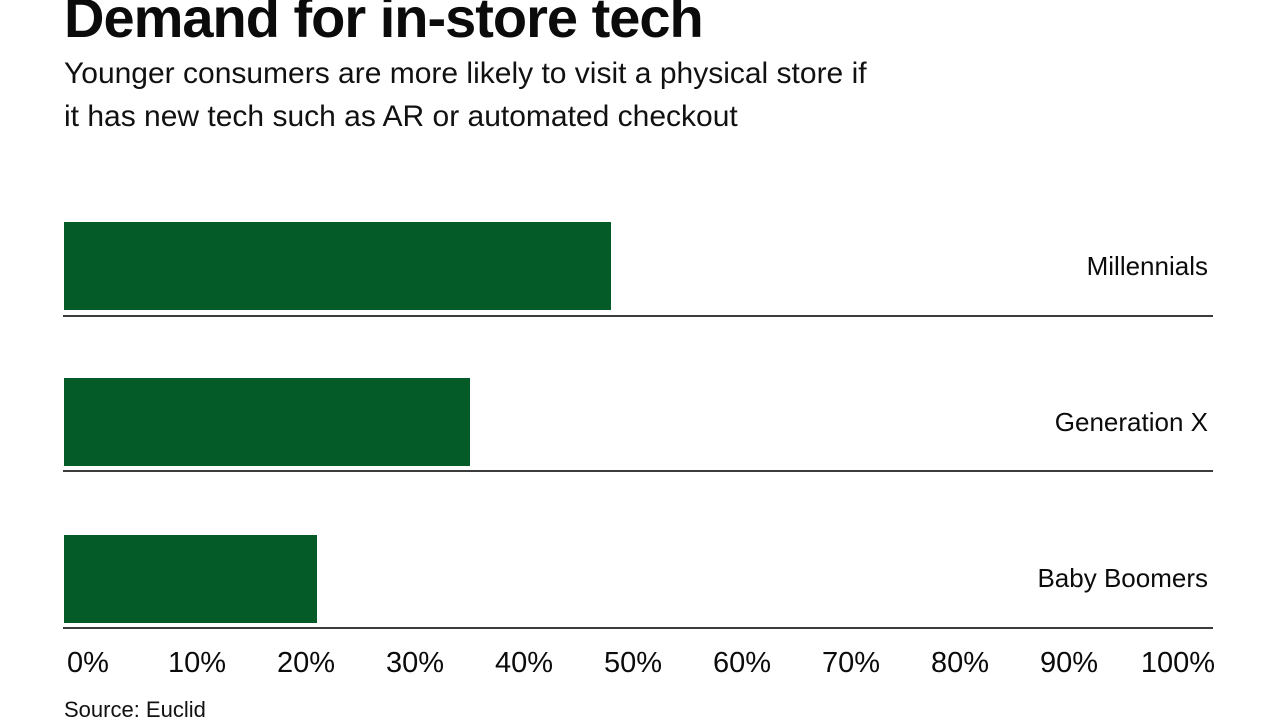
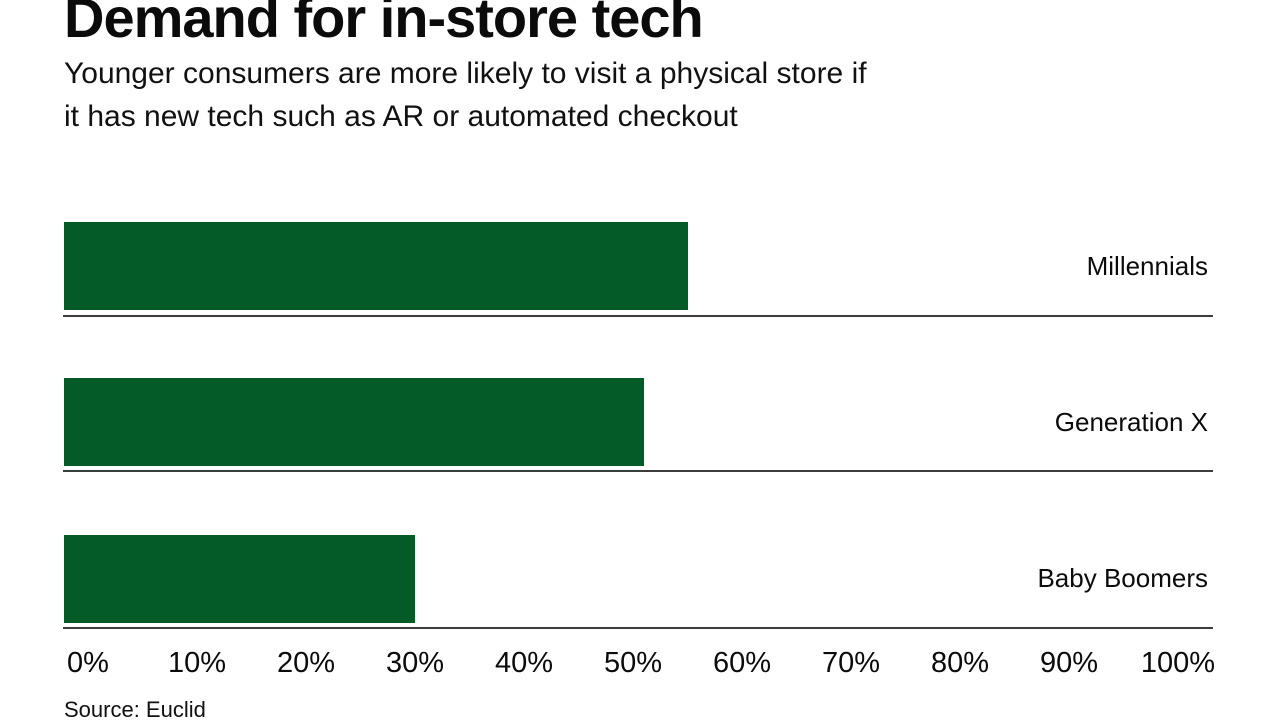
Millennials: 48% -> 55%
Generation X: 35% -> 51%
Baby Boomers: 21% -> 30%
